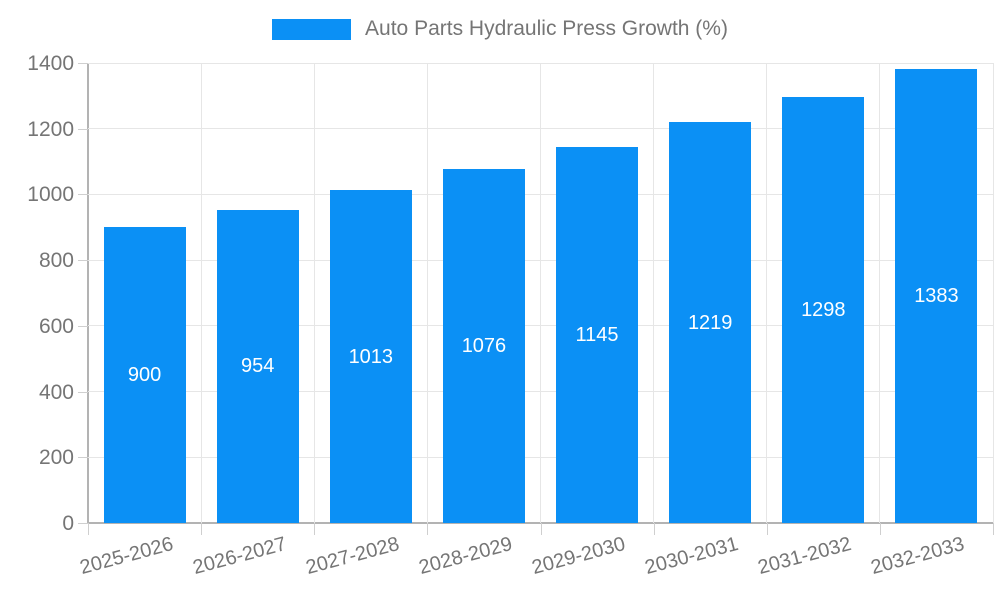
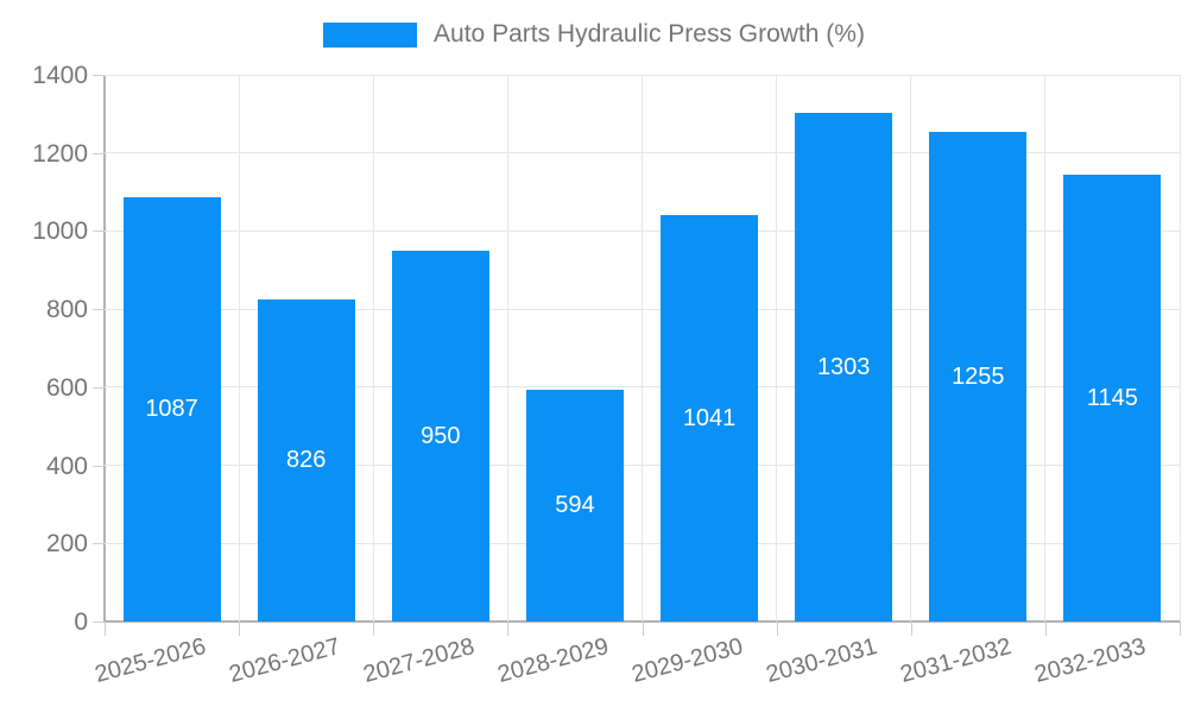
2025-2026: 900 -> 1087
2026-2027: 954 -> 826
2027-2028: 1013 -> 950
2028-2029: 1076 -> 594
2029-2030: 1145 -> 1041
2030-2031: 1219 -> 1303
2031-2032: 1298 -> 1255
2032-2033: 1383 -> 1145
